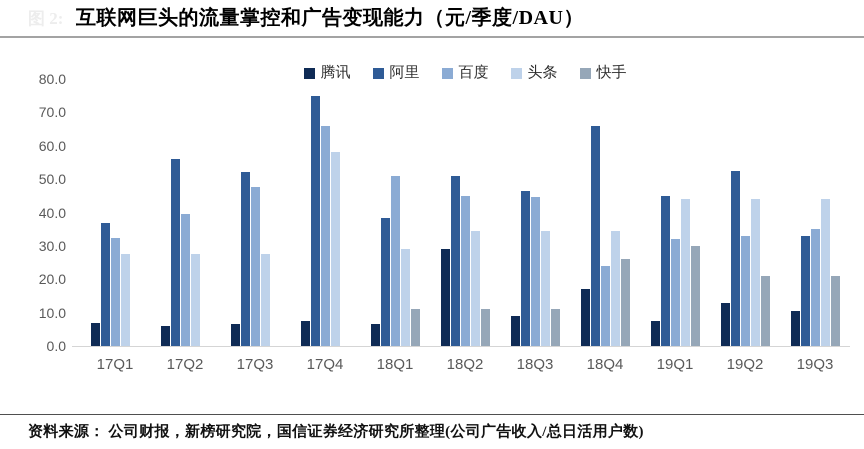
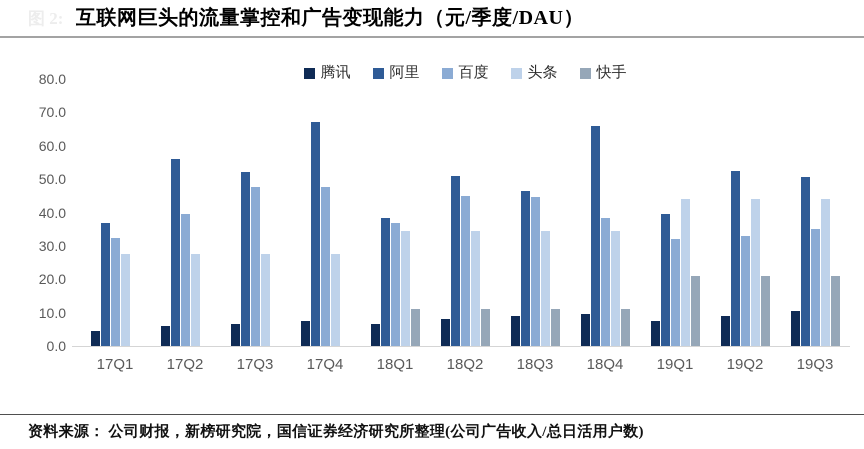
腾讯/17Q1: 7 -> 4
阿里/17Q4: 75 -> 67
百度/17Q4: 66 -> 48
头条/17Q4: 58 -> 28
百度/18Q1: 51 -> 37
头条/18Q1: 29 -> 34
腾讯/18Q2: 29 -> 8
腾讯/18Q4: 17 -> 10
百度/18Q4: 24 -> 38
快手/18Q4: 26 -> 11
阿里/19Q1: 45 -> 40
快手/19Q1: 30 -> 21
腾讯/19Q2: 13 -> 9
阿里/19Q3: 33 -> 50
